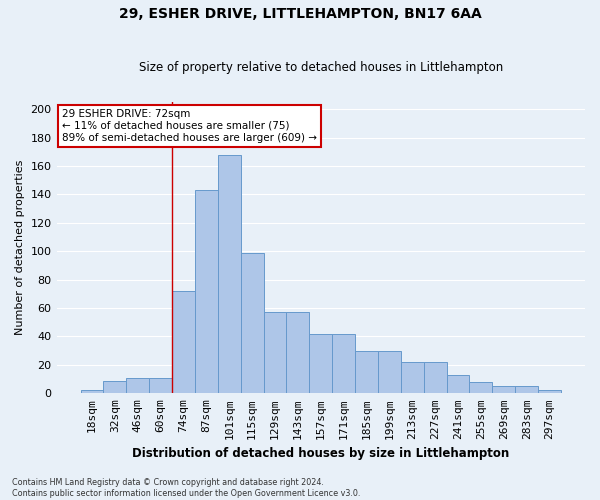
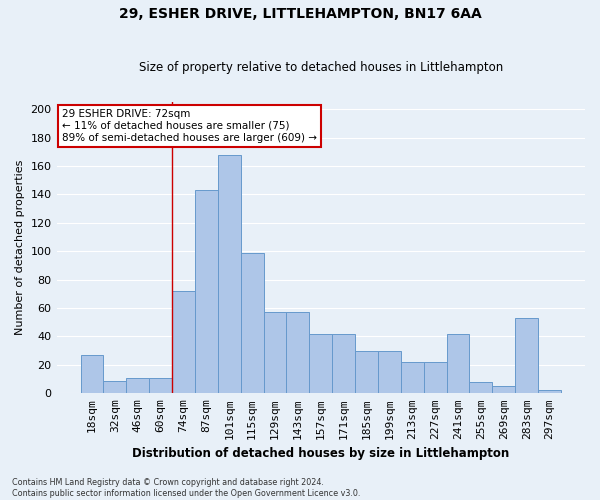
18sqm: 2 -> 27
241sqm: 13 -> 42
283sqm: 5 -> 53
